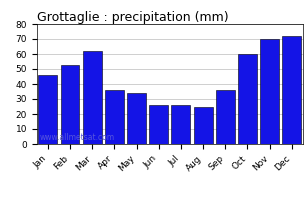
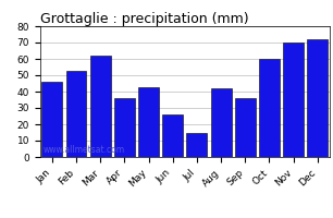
May: 34 -> 43
Jul: 26 -> 15
Aug: 25 -> 42
